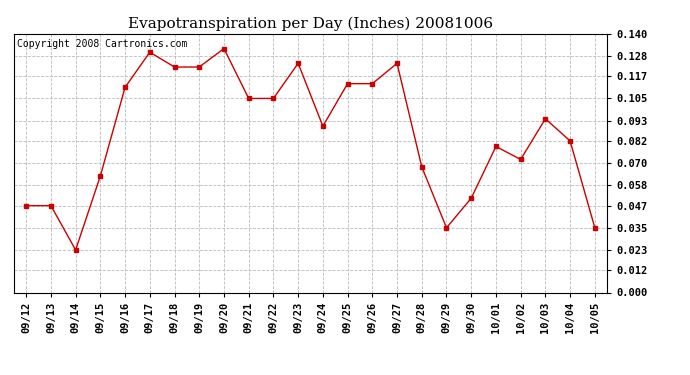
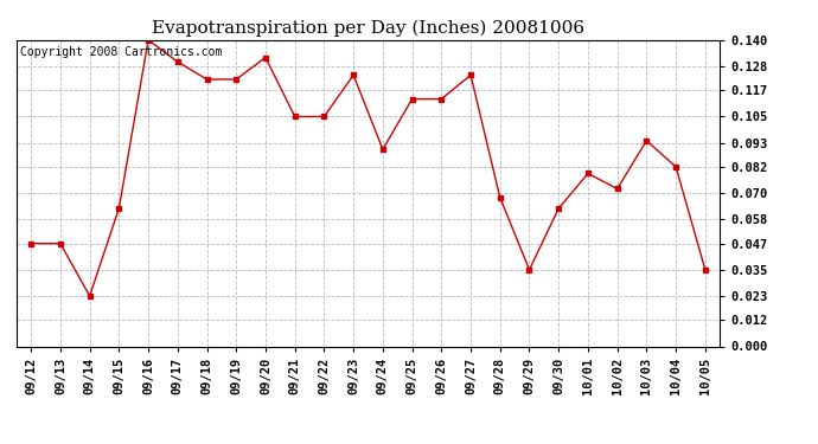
09/16: 0.111 -> 0.140
09/30: 0.051 -> 0.063
